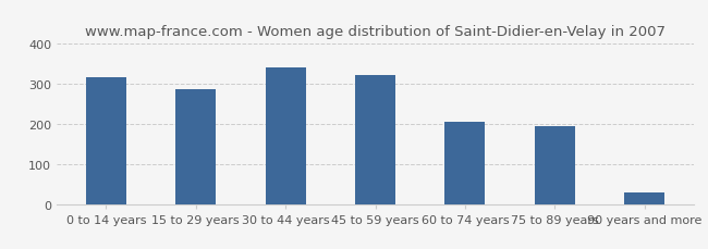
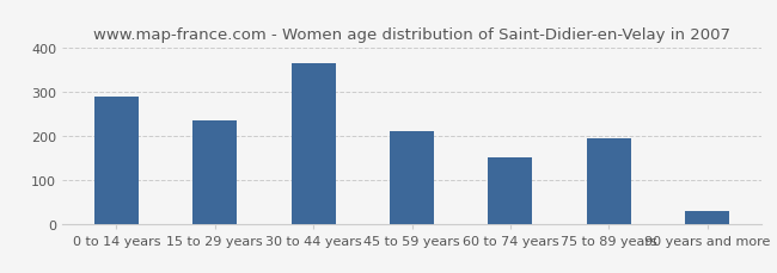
0 to 14 years: 317 -> 290
15 to 29 years: 288 -> 235
30 to 44 years: 340 -> 365
45 to 59 years: 321 -> 210
60 to 74 years: 205 -> 150
